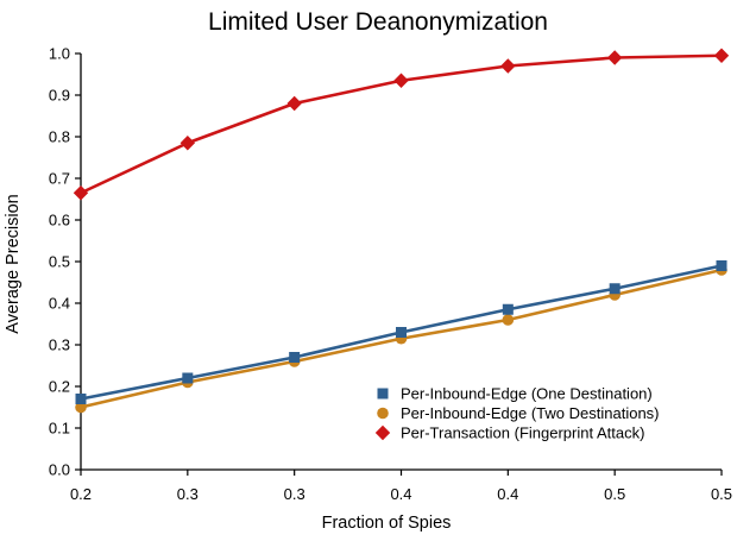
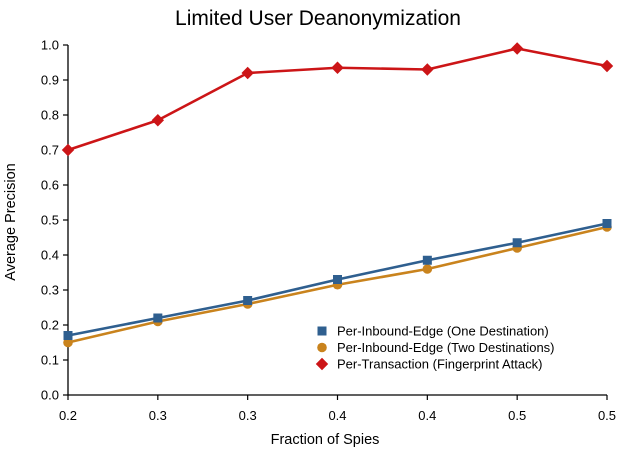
Per-Transaction (Fingerprint Attack)/0.2: 0.67 -> 0.70
Per-Transaction (Fingerprint Attack)/0.3: 0.88 -> 0.92
Per-Transaction (Fingerprint Attack)/0.4: 0.97 -> 0.93
Per-Transaction (Fingerprint Attack)/0.5: 0.99 -> 0.94
